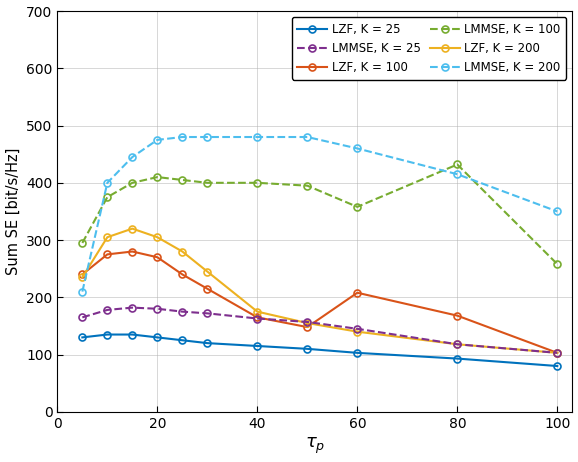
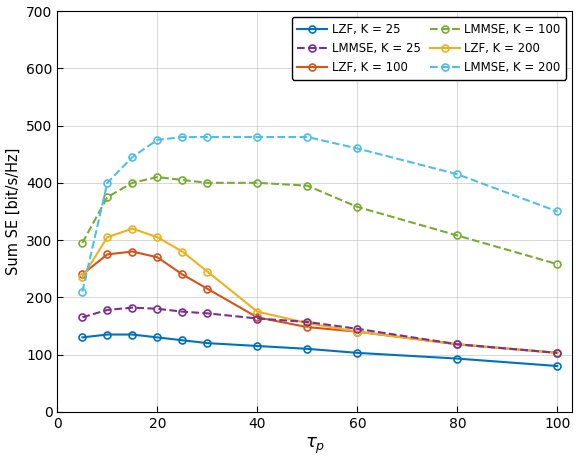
LZF, K = 100/60: 208 -> 140
LZF, K = 100/80: 168 -> 118
LMMSE, K = 100/80: 432 -> 308
